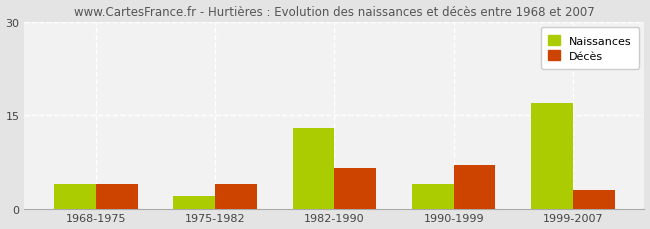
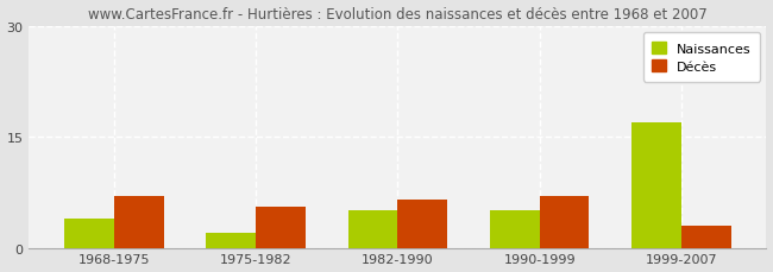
Décès/1968-1975: 4.0 -> 7.0
Décès/1975-1982: 4.0 -> 5.5
Naissances/1982-1990: 13 -> 5
Naissances/1990-1999: 4 -> 5
